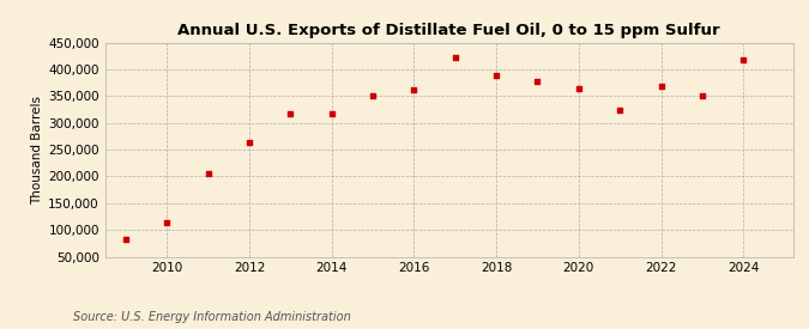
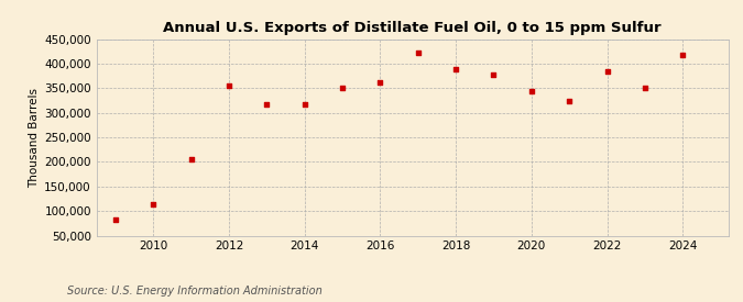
2012: 263,000 -> 355,000
2020: 365,000 -> 345,000
2022: 368,000 -> 385,000
